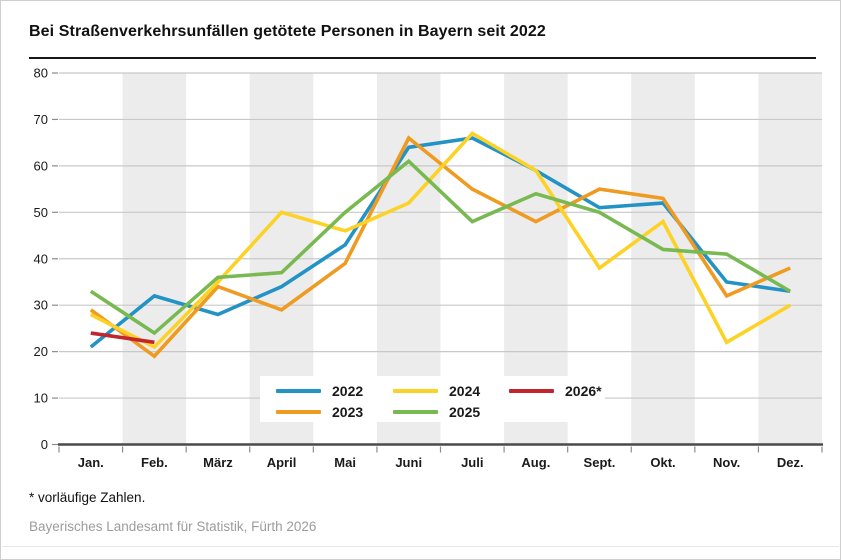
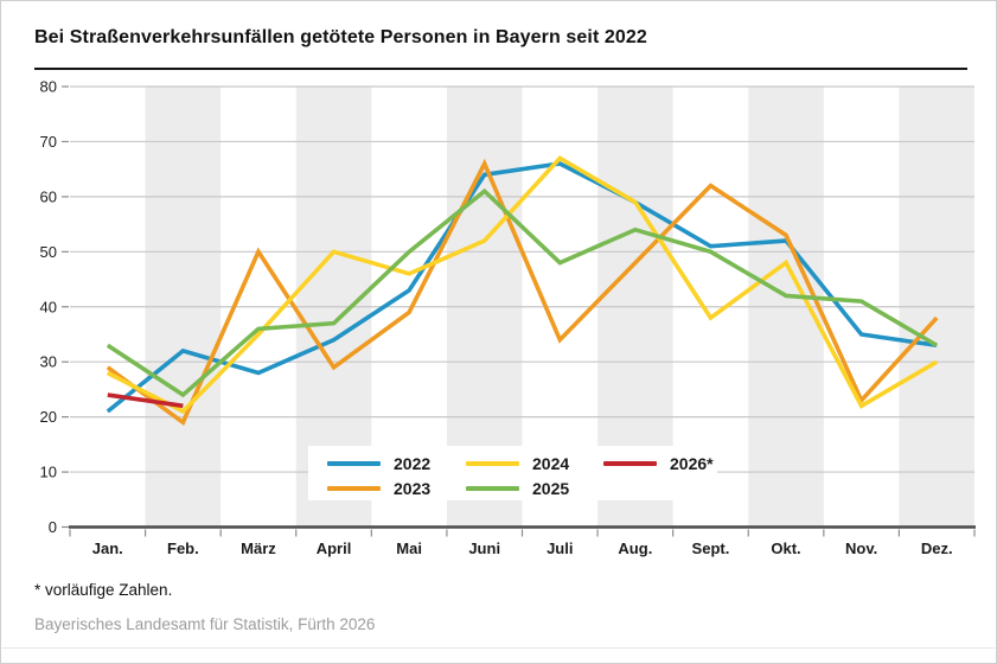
2023/März: 34 -> 50
2023/Juli: 55 -> 34
2023/Sept.: 55 -> 62
2023/Nov.: 32 -> 23
